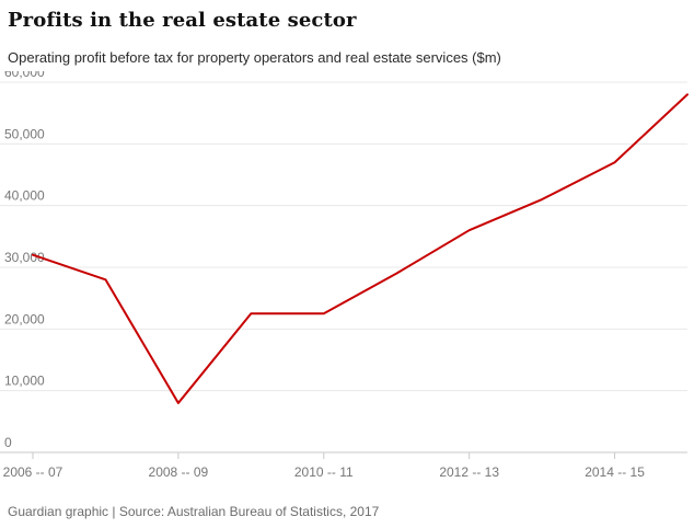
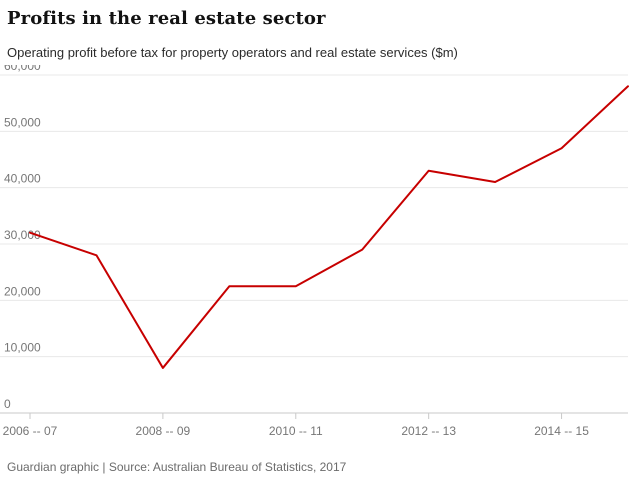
2012 -- 13: 36000 -> 43000
